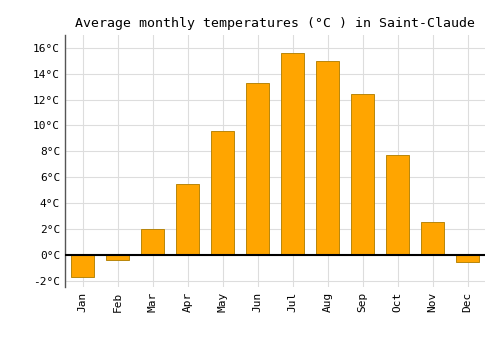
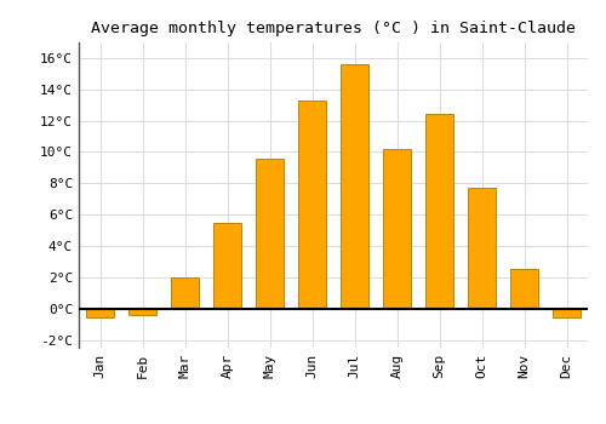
Jan: -1.7°C -> -0.6°C
Aug: 15.0°C -> 10.2°C
